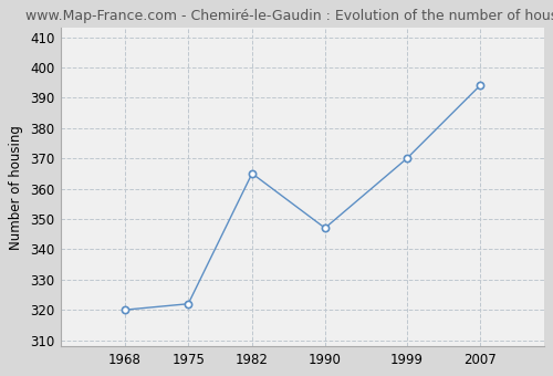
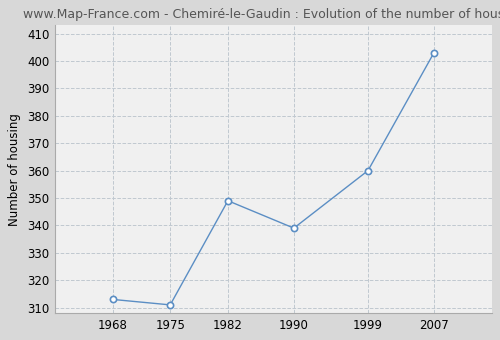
1968: 320 -> 313
1975: 322 -> 311
1982: 365 -> 349
1990: 347 -> 339
1999: 370 -> 360
2007: 394 -> 403
